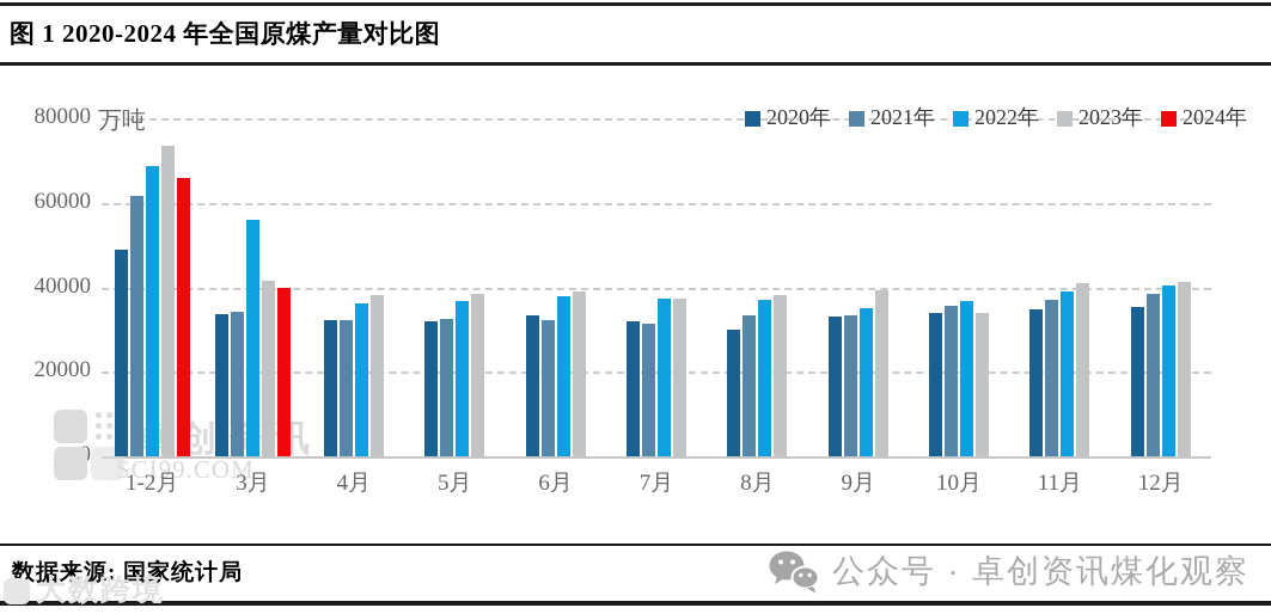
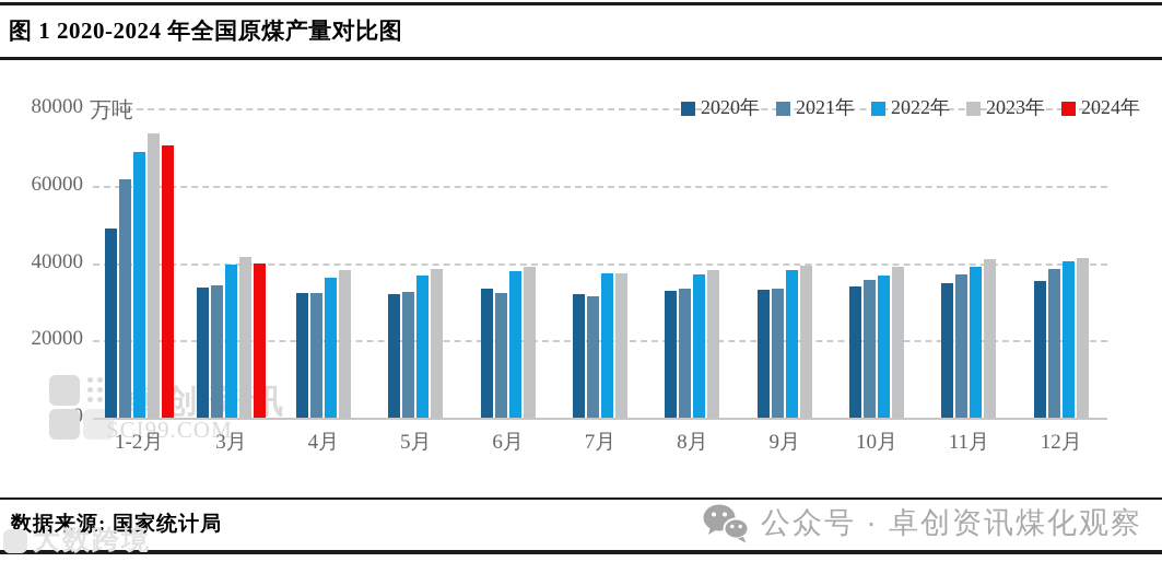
2024年/1-2月: 66000 -> 70000
2022年/3月: 56000 -> 40000
2020年/8月: 30000 -> 33000
2022年/9月: 35000 -> 38000
2023年/10月: 34000 -> 39000
